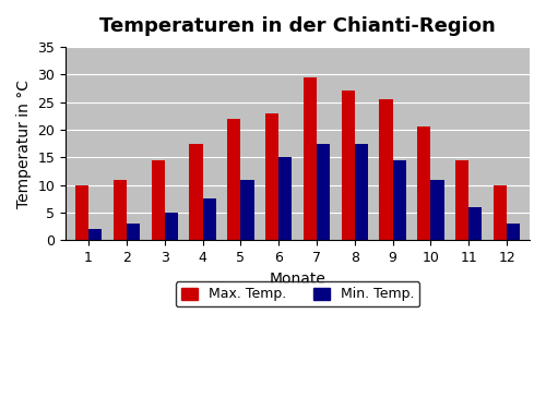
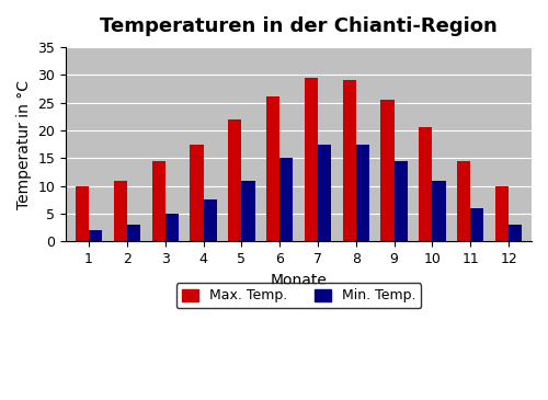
Max. Temp./6: 23.0 -> 26.0
Max. Temp./8: 27.0 -> 29.0
